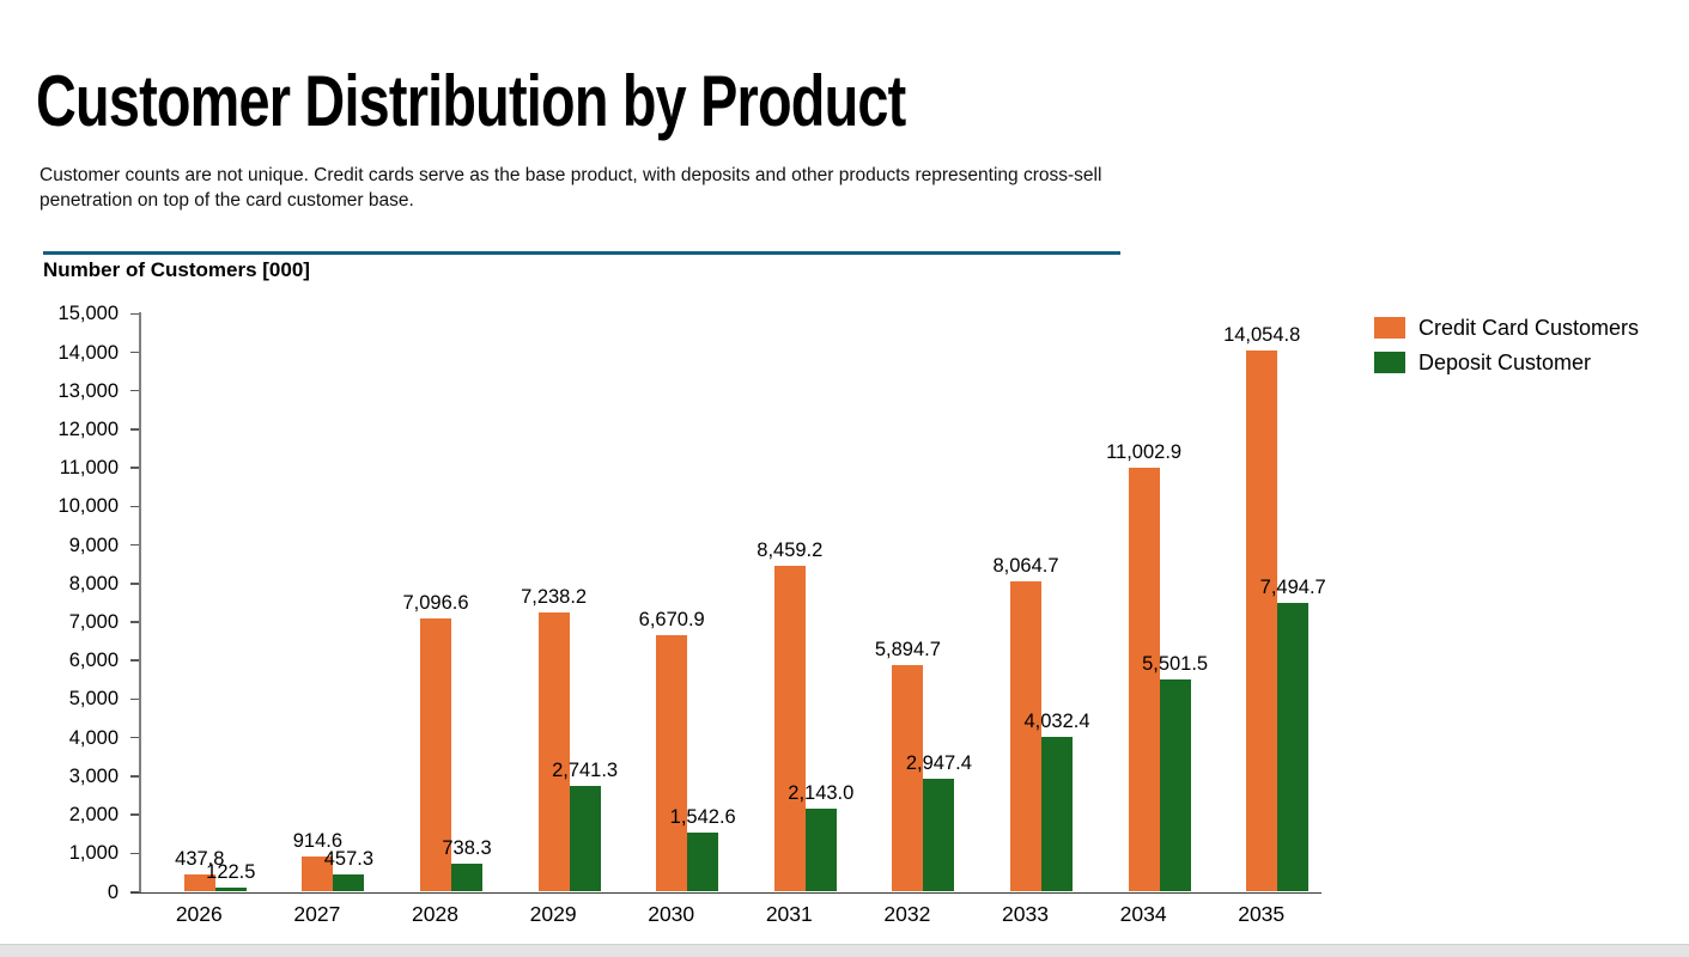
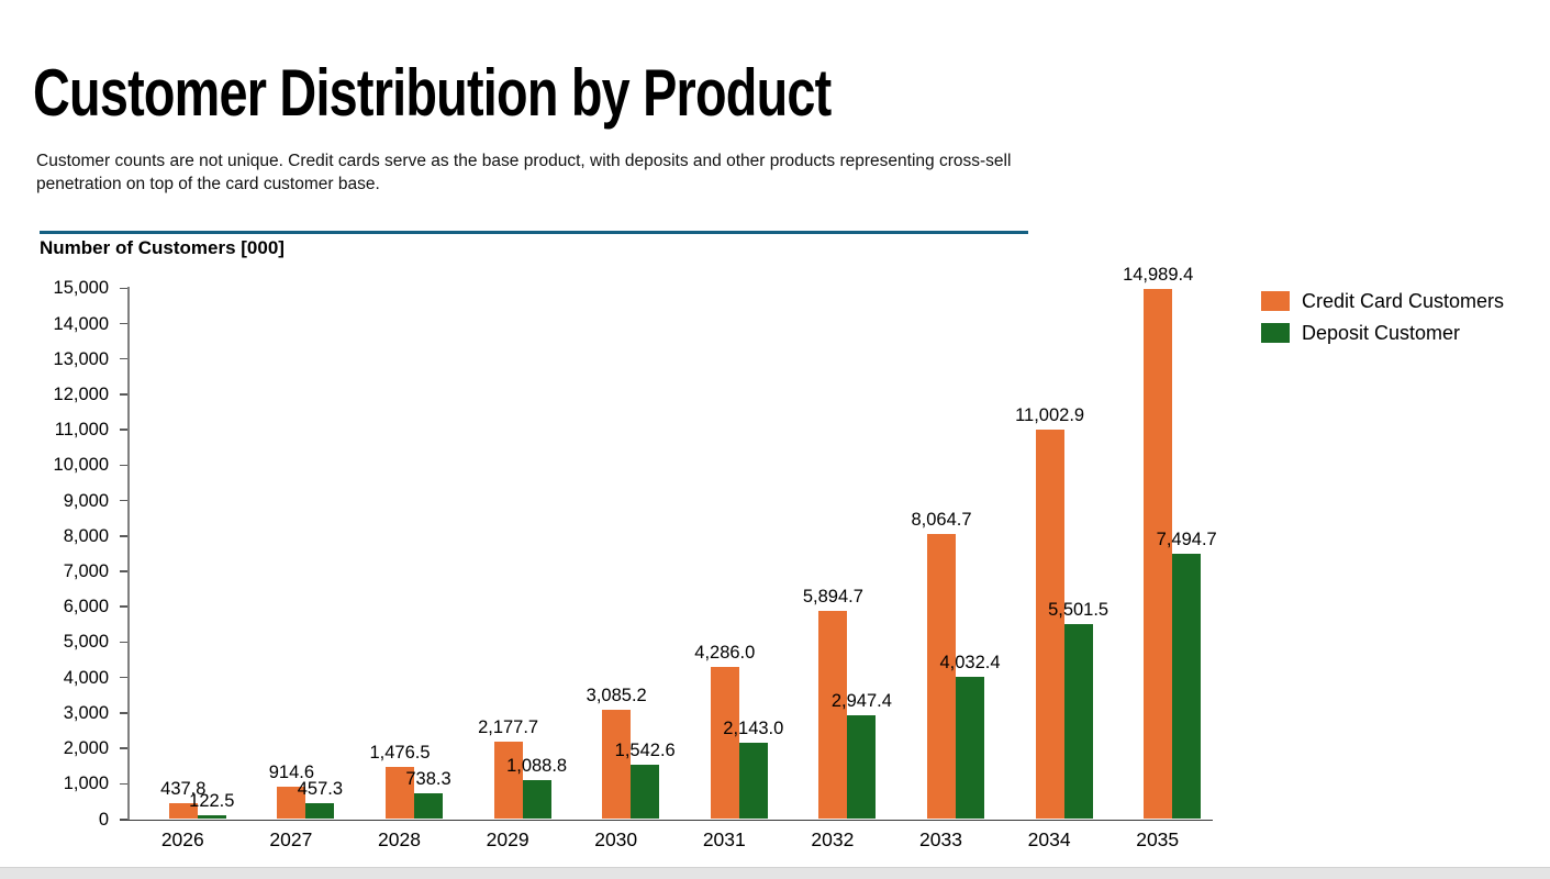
Credit Card Customers/2028: 7,096.6 -> 1,476.5
Credit Card Customers/2029: 7,238.2 -> 2,177.7
Deposit Customer/2029: 2,741.3 -> 1,088.8
Credit Card Customers/2030: 6,670.9 -> 3,085.2
Credit Card Customers/2031: 8,459.2 -> 4,286.0
Credit Card Customers/2035: 14,054.8 -> 14,989.4
